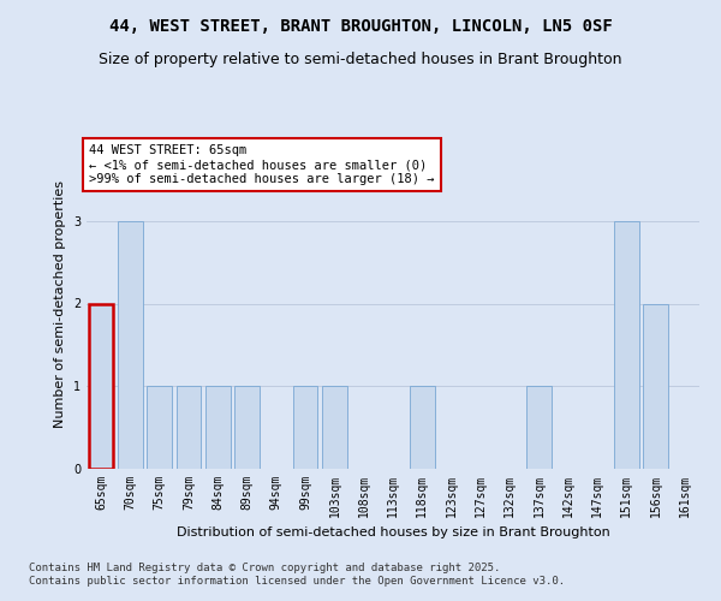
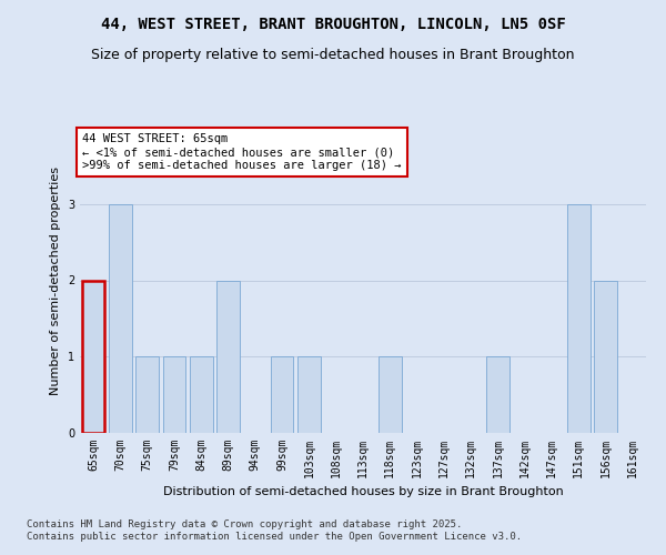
89sqm: 1 -> 2
